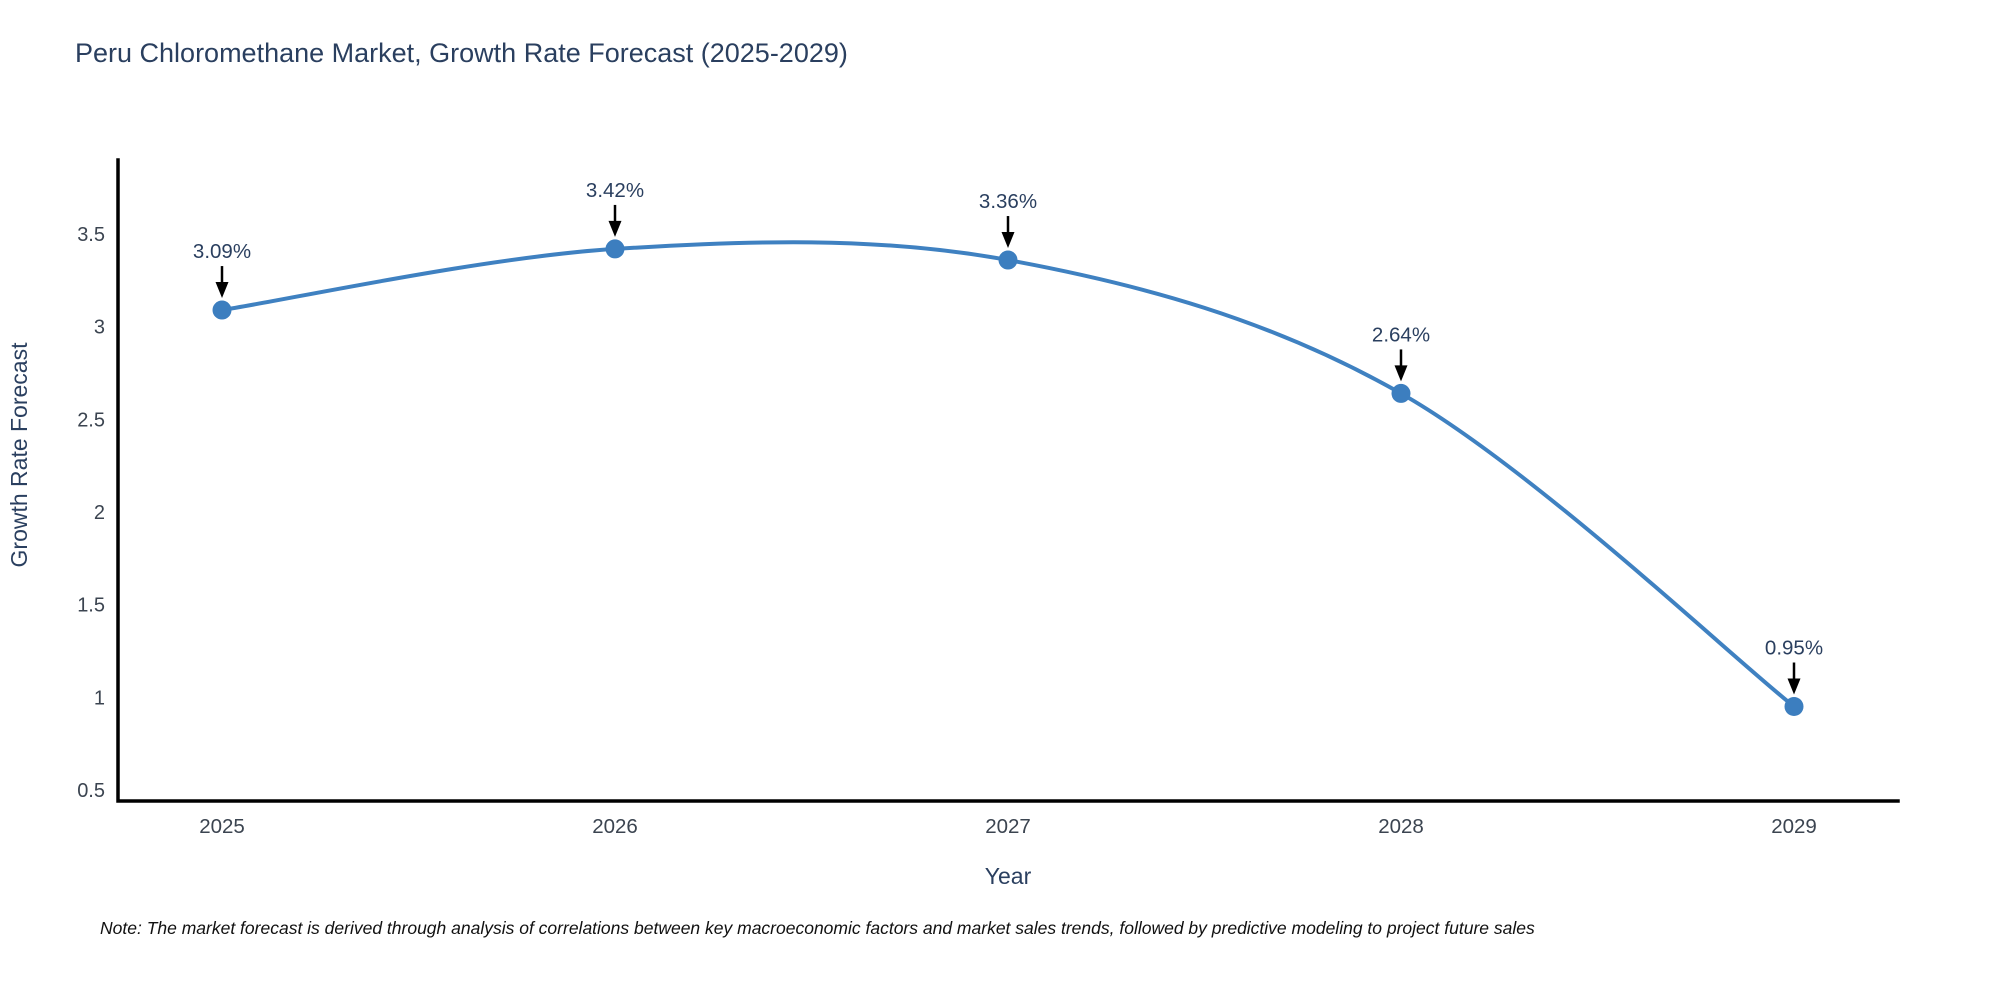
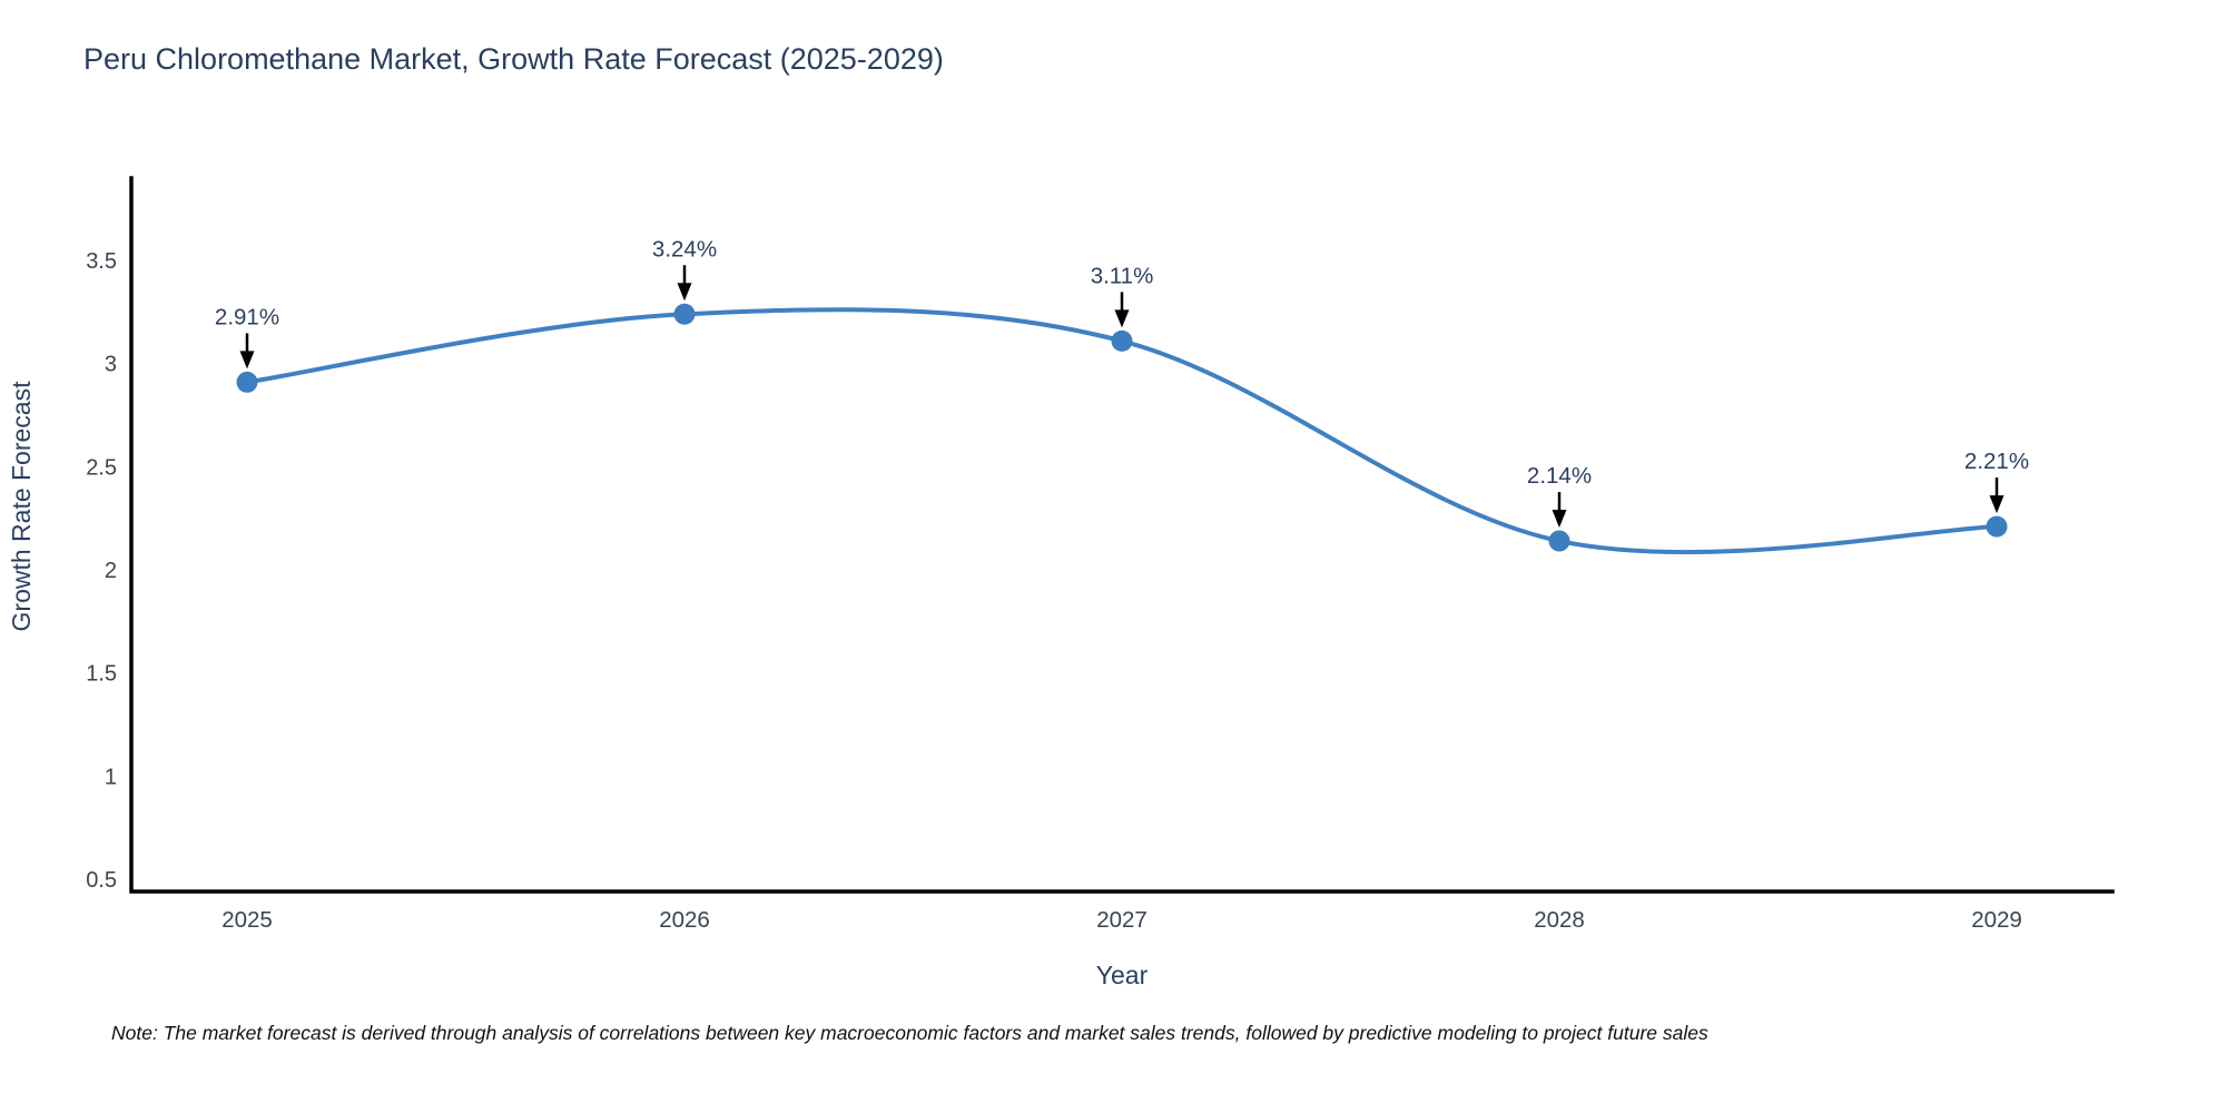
2025: 3.09% -> 2.91%
2026: 3.42% -> 3.24%
2027: 3.36% -> 3.11%
2028: 2.64% -> 2.14%
2029: 0.95% -> 2.21%
